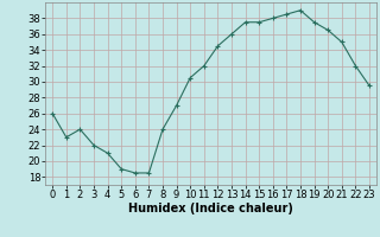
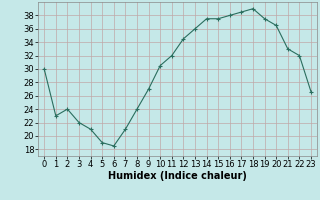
0: 26.0 -> 30.0
7: 18.5 -> 21.0
21: 35.0 -> 33.0
23: 29.5 -> 26.6
